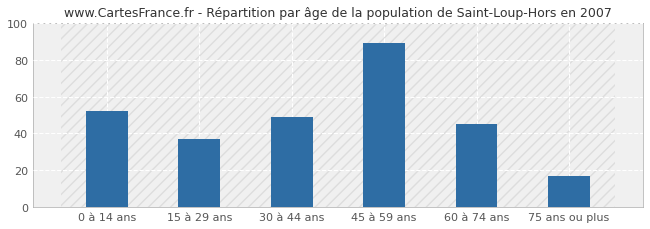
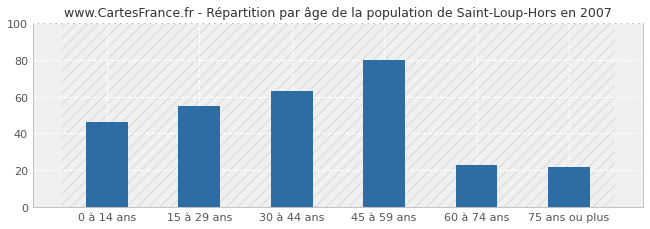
0 à 14 ans: 52 -> 46
15 à 29 ans: 37 -> 55
30 à 44 ans: 49 -> 63
45 à 59 ans: 89 -> 80
60 à 74 ans: 45 -> 23
75 ans ou plus: 17 -> 22
